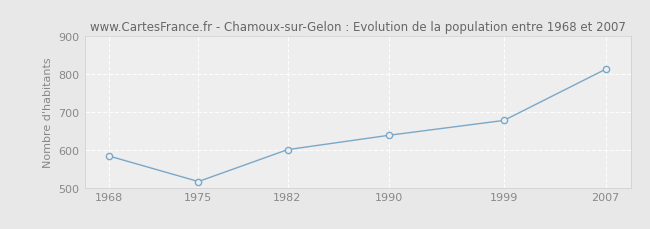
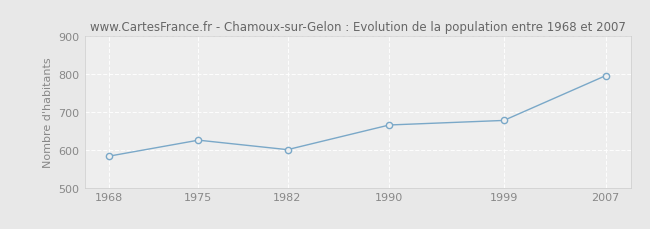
1975: 516 -> 625
1990: 638 -> 665
2007: 812 -> 795
